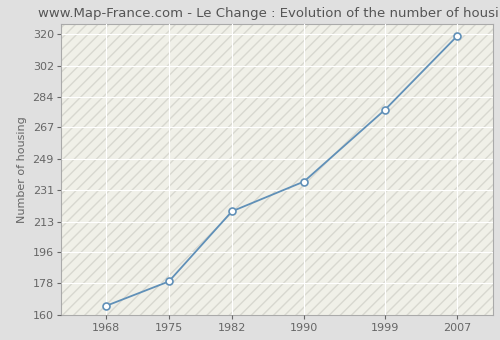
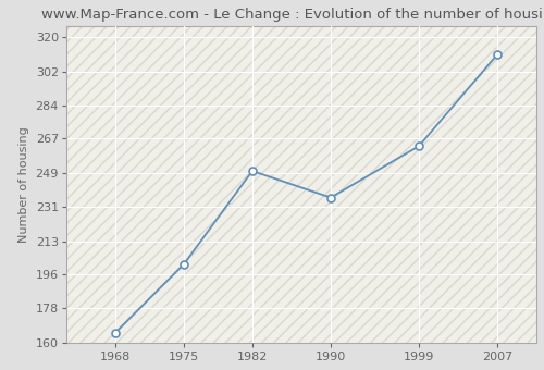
1975: 179 -> 201
1982: 219 -> 250
1999: 277 -> 263
2007: 319 -> 311
